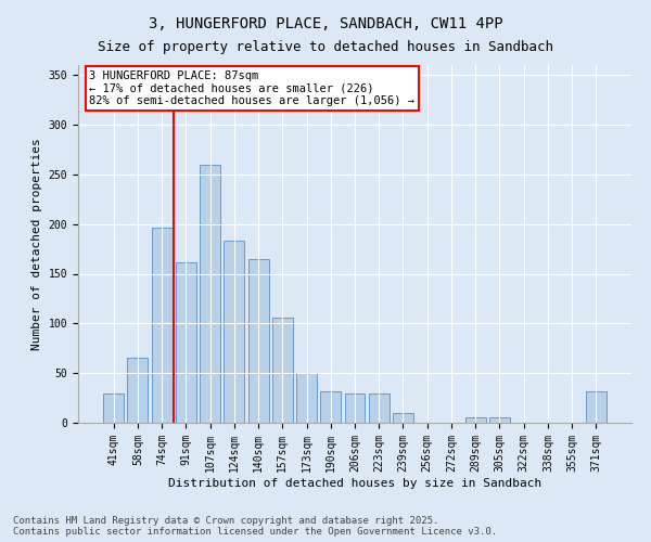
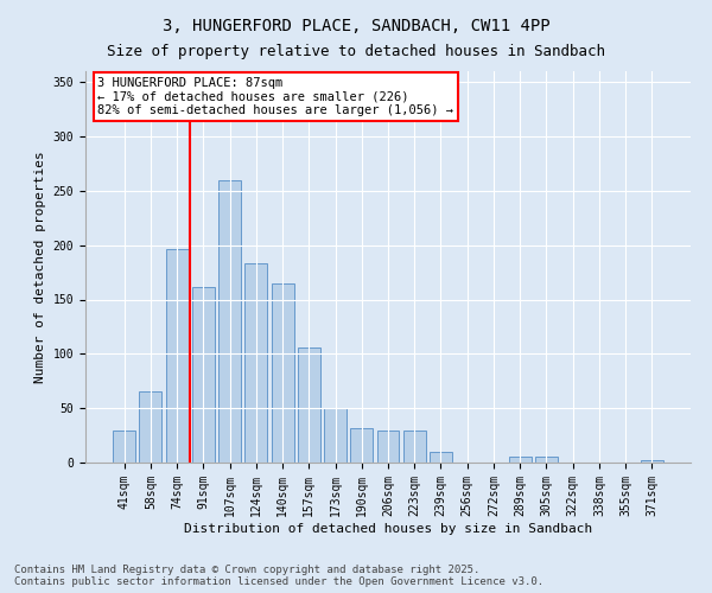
371sqm: 32 -> 2
